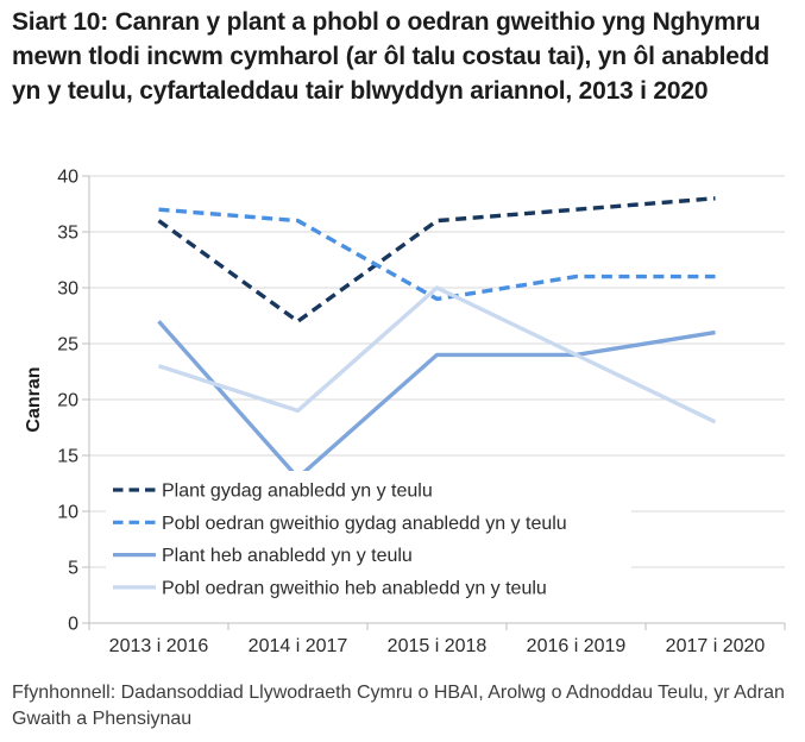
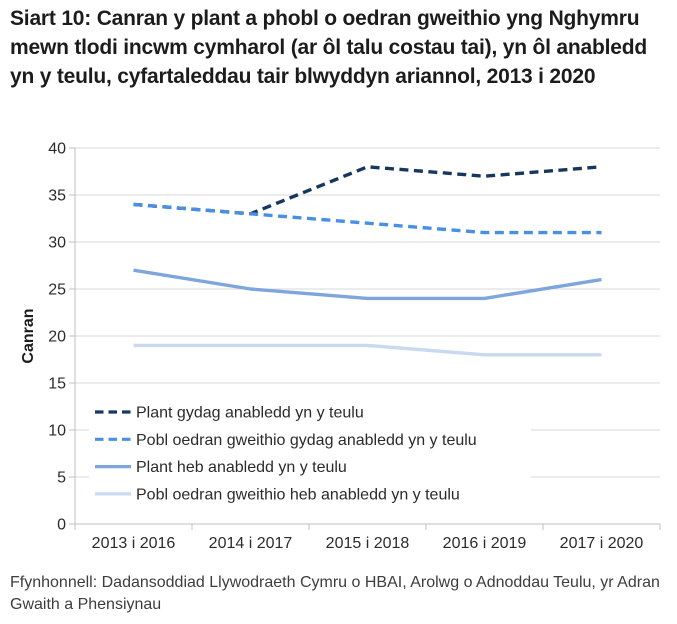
Plant gydag anabledd yn y teulu/2013 i 2016: 36 -> 34
Pobl oedran gweithio gydag anabledd yn y teulu/2013 i 2016: 37 -> 34
Pobl oedran gweithio heb anabledd yn y teulu/2013 i 2016: 23 -> 19
Plant gydag anabledd yn y teulu/2014 i 2017: 27 -> 33
Pobl oedran gweithio gydag anabledd yn y teulu/2014 i 2017: 36 -> 33
Plant heb anabledd yn y teulu/2014 i 2017: 13 -> 25
Plant gydag anabledd yn y teulu/2015 i 2018: 36 -> 38
Pobl oedran gweithio gydag anabledd yn y teulu/2015 i 2018: 29 -> 32
Pobl oedran gweithio heb anabledd yn y teulu/2015 i 2018: 30 -> 19
Pobl oedran gweithio heb anabledd yn y teulu/2016 i 2019: 24 -> 18
